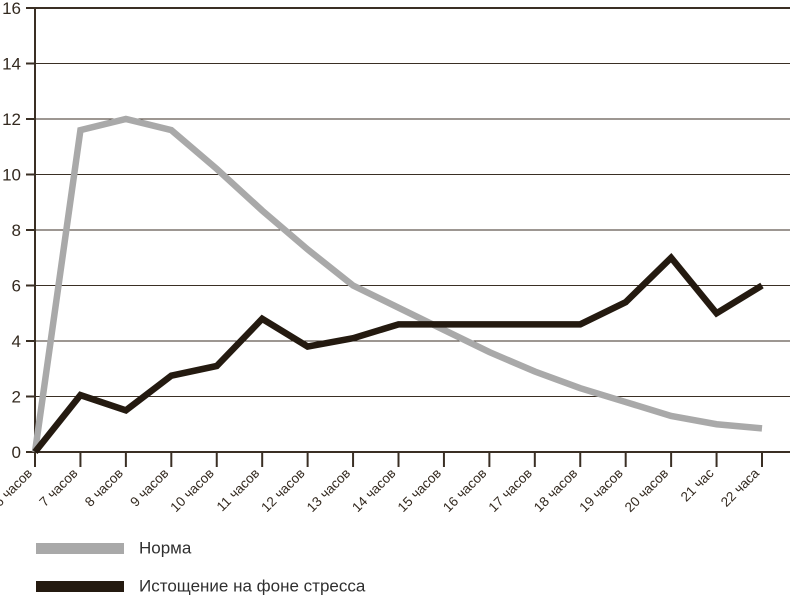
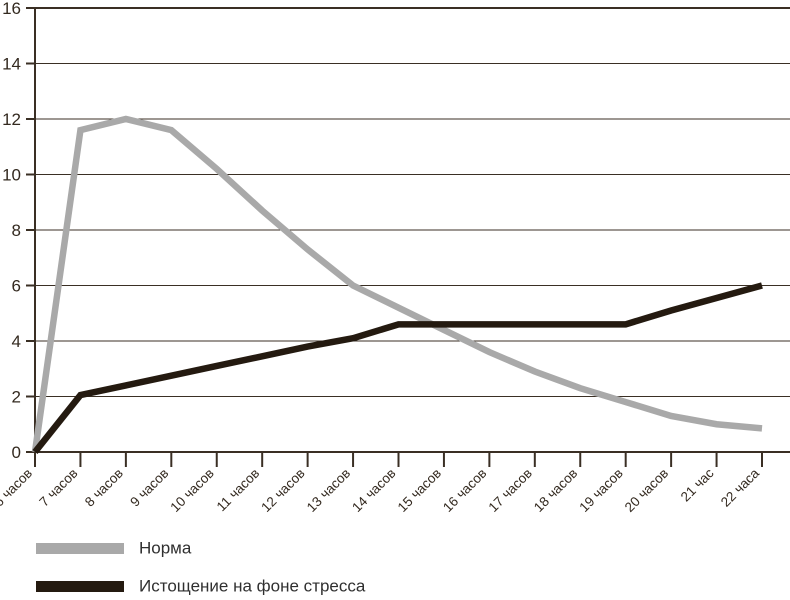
Истощение на фоне стресса/8 часов: 1.5 -> 2.4
Истощение на фоне стресса/11 часов: 4.8 -> 3.5
Истощение на фоне стресса/19 часов: 5.4 -> 4.6
Истощение на фоне стресса/20 часов: 7.0 -> 5.1
Истощение на фоне стресса/21 час: 5.0 -> 5.5
